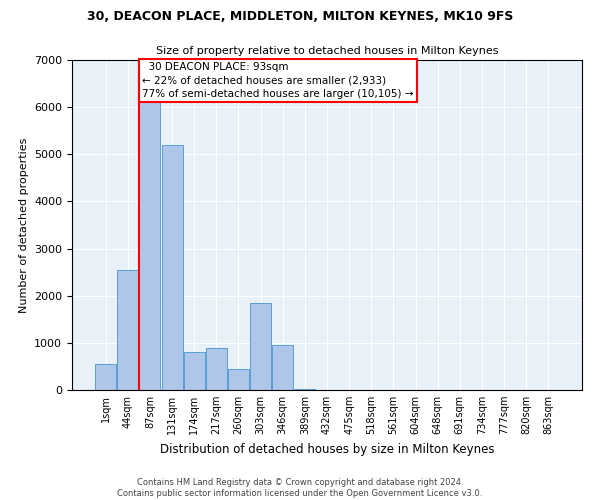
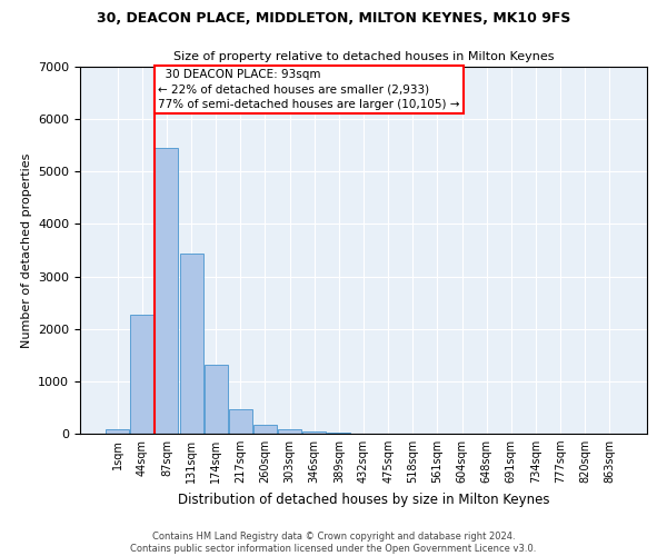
1sqm: 550 -> 90
44sqm: 2550 -> 2270
87sqm: 6150 -> 5460
131sqm: 5200 -> 3440
174sqm: 800 -> 1310
217sqm: 900 -> 460
260sqm: 450 -> 160
303sqm: 1850 -> 90
346sqm: 950 -> 50
